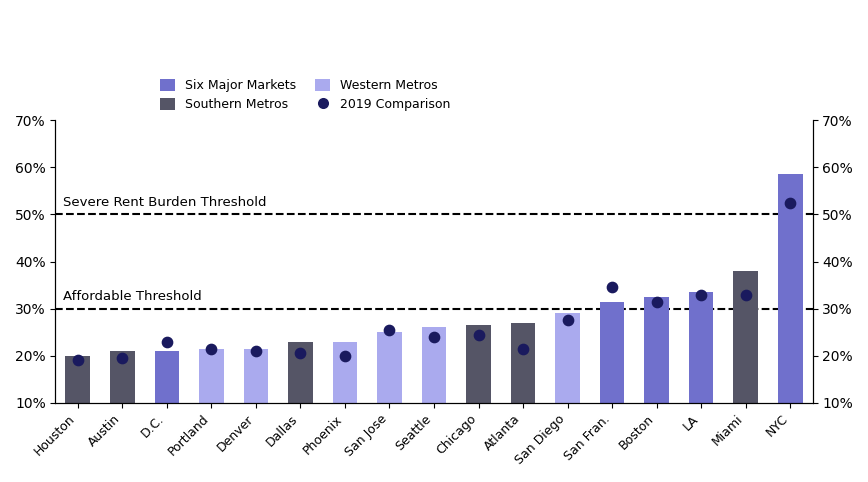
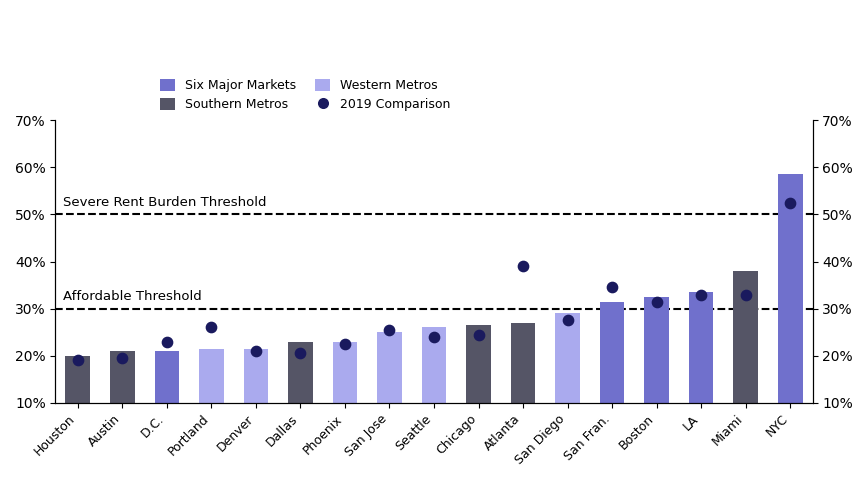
2019 Comparison/Portland: 21.5% -> 26.0%
2019 Comparison/Phoenix: 20.0% -> 22.5%
2019 Comparison/Atlanta: 21.5% -> 39.0%
